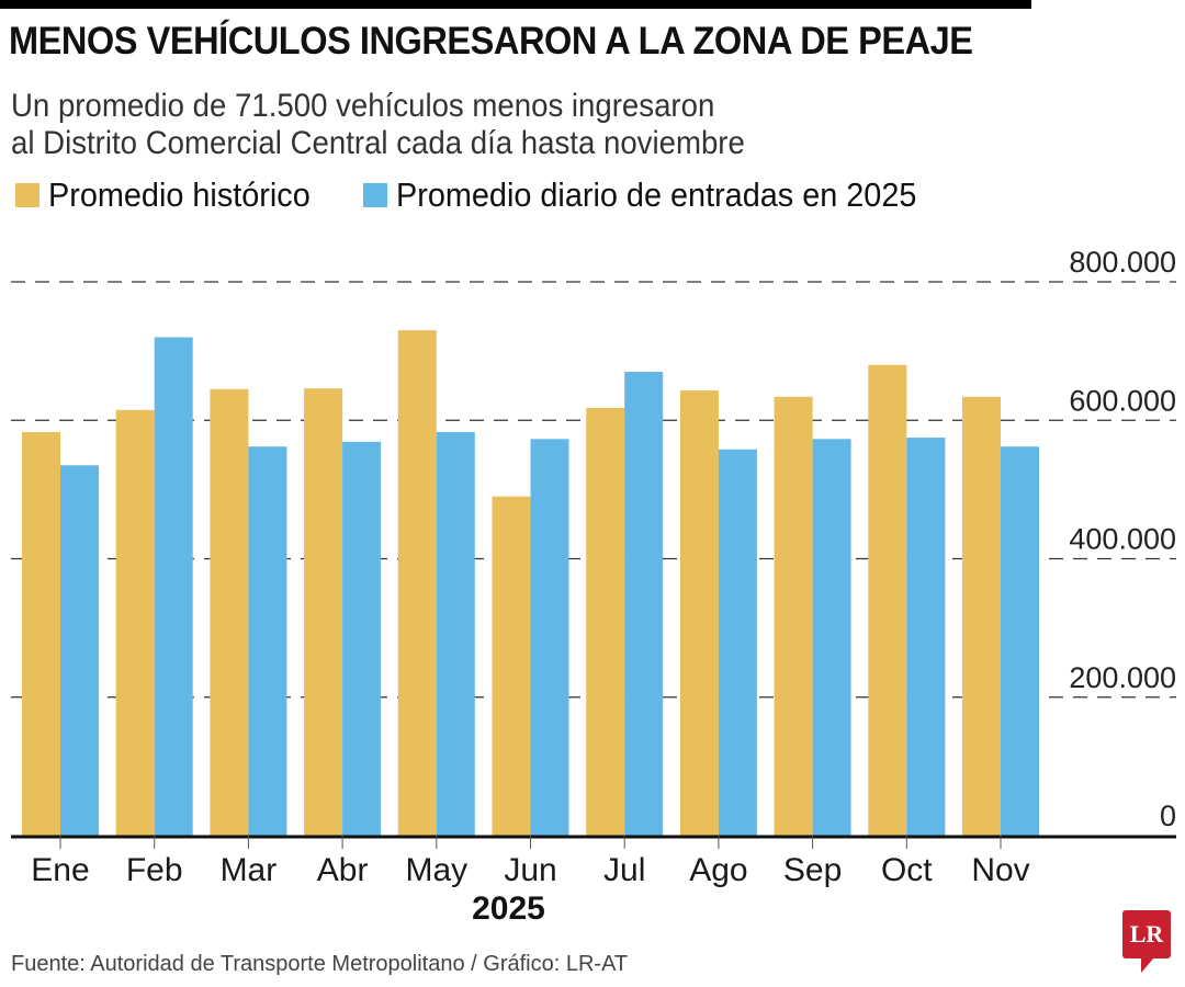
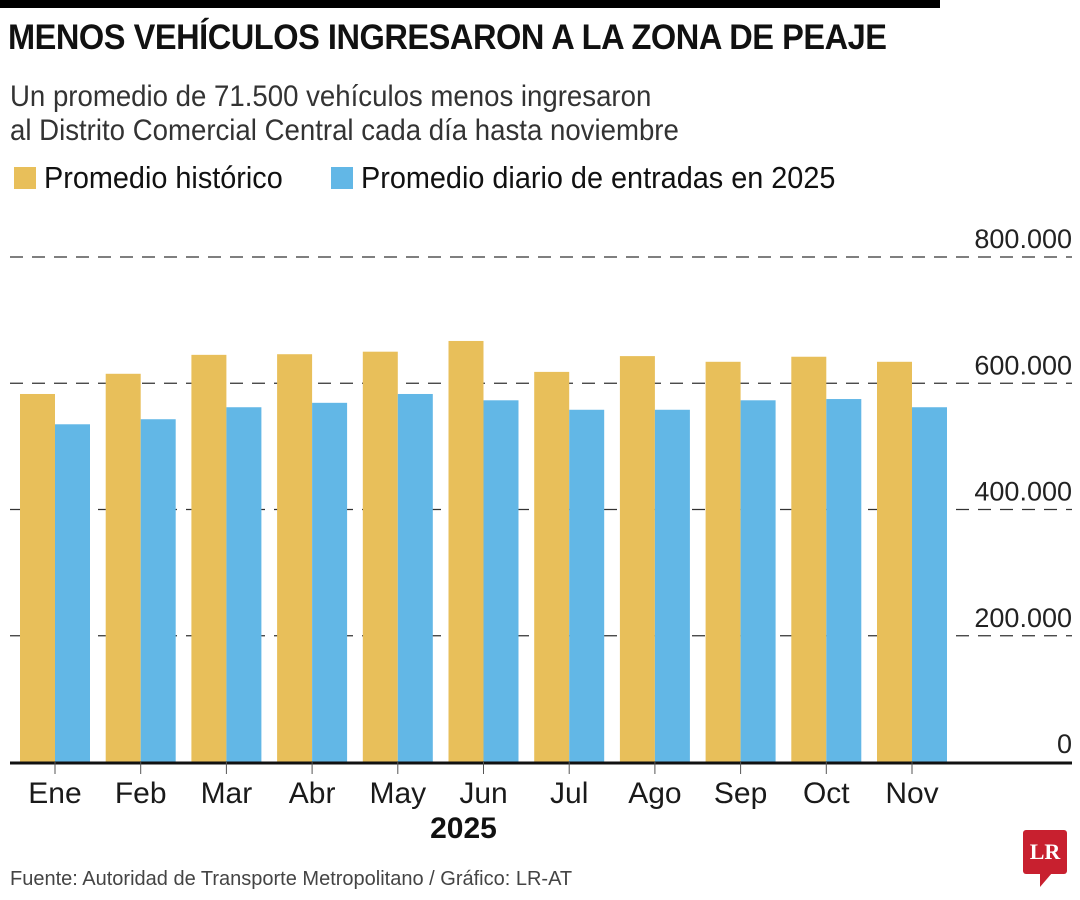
Promedio diario de entradas en 2025/Feb: 720000 -> 540000
Promedio histórico/May: 730000 -> 650000
Promedio histórico/Jun: 490000 -> 670000
Promedio diario de entradas en 2025/Jul: 670000 -> 560000
Promedio histórico/Oct: 680000 -> 640000
